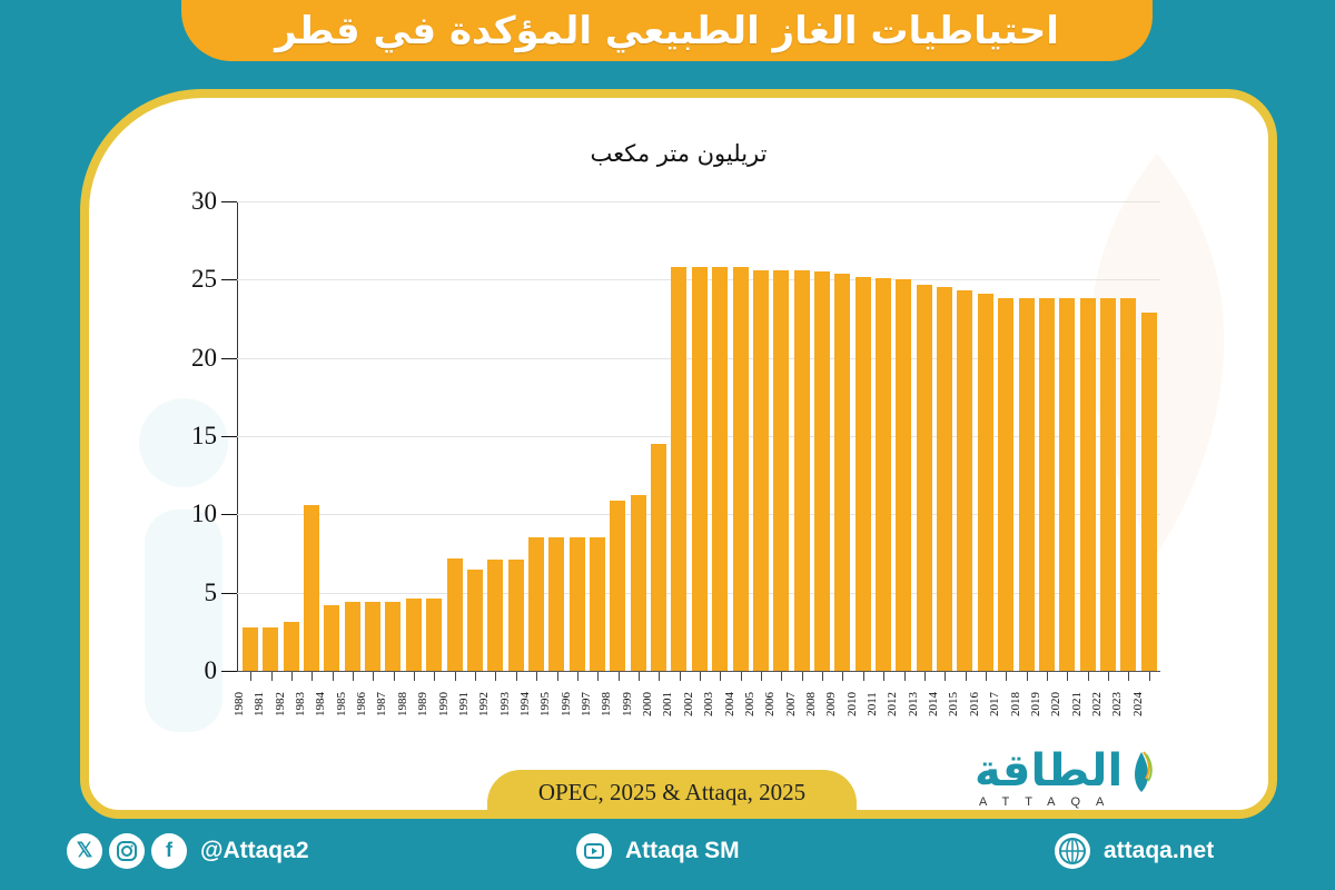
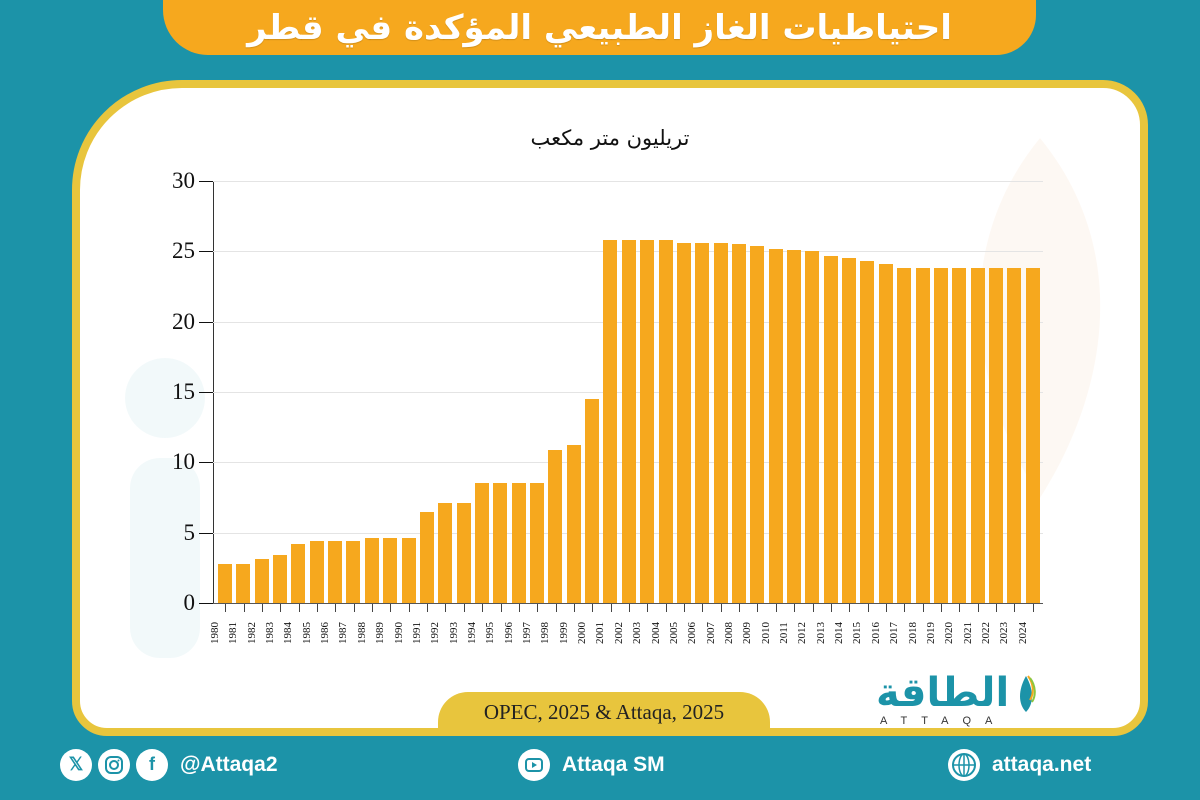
1983: 10.6 -> 3.4
1990: 7.2 -> 4.6
2024: 22.9 -> 23.8
